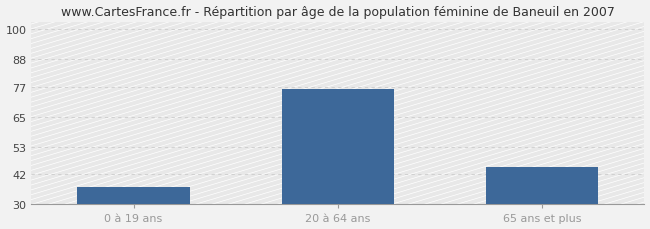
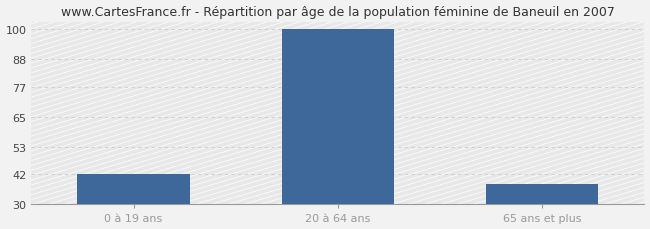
0 à 19 ans: 37 -> 42
20 à 64 ans: 76 -> 100
65 ans et plus: 45 -> 38
